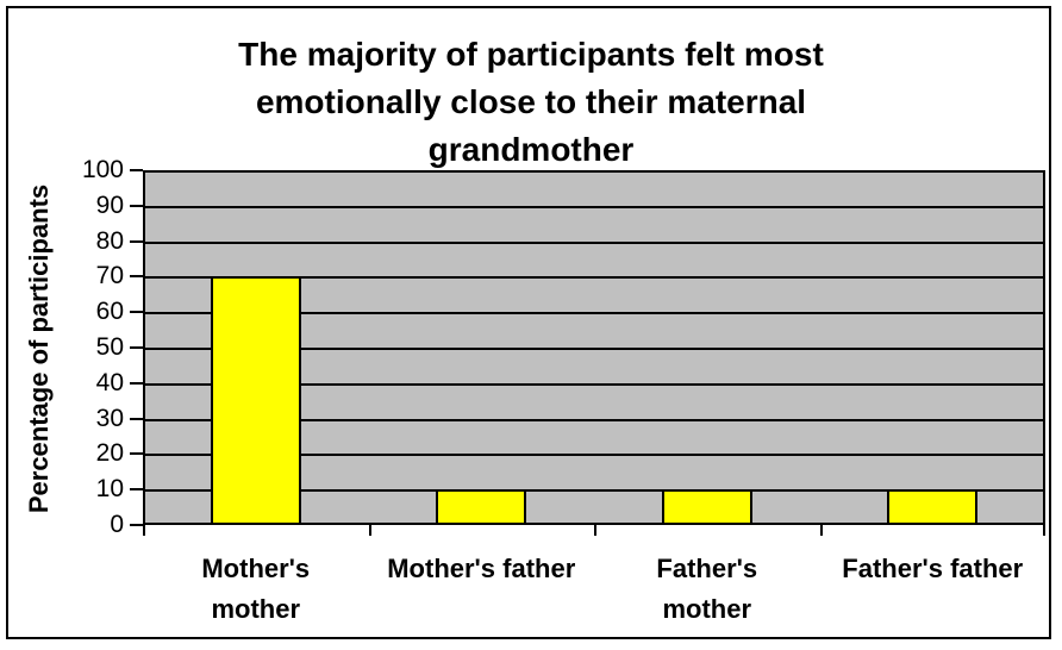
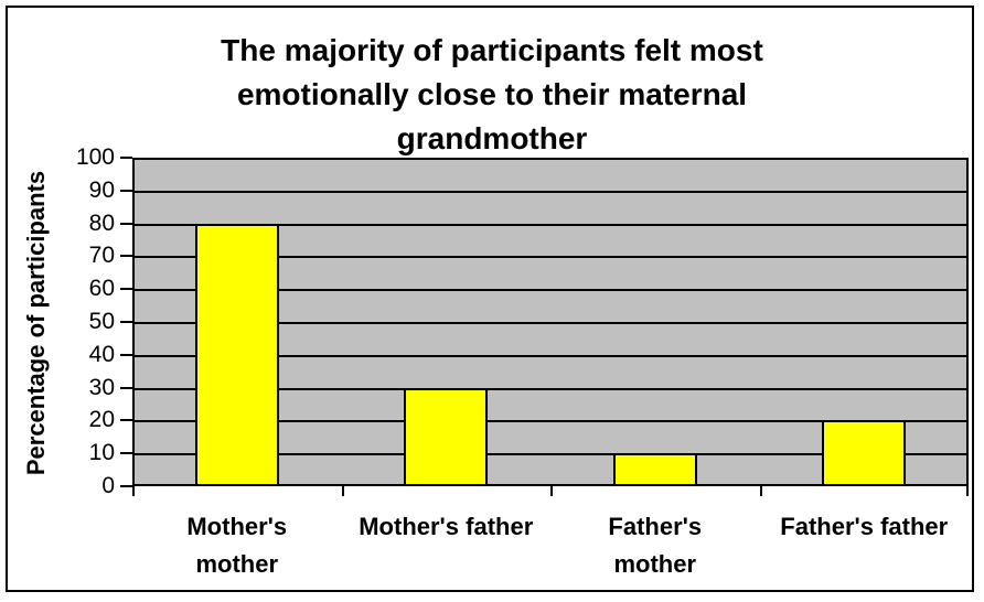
Mother's mother: 70 -> 80
Mother's father: 10 -> 30
Father's father: 10 -> 20
